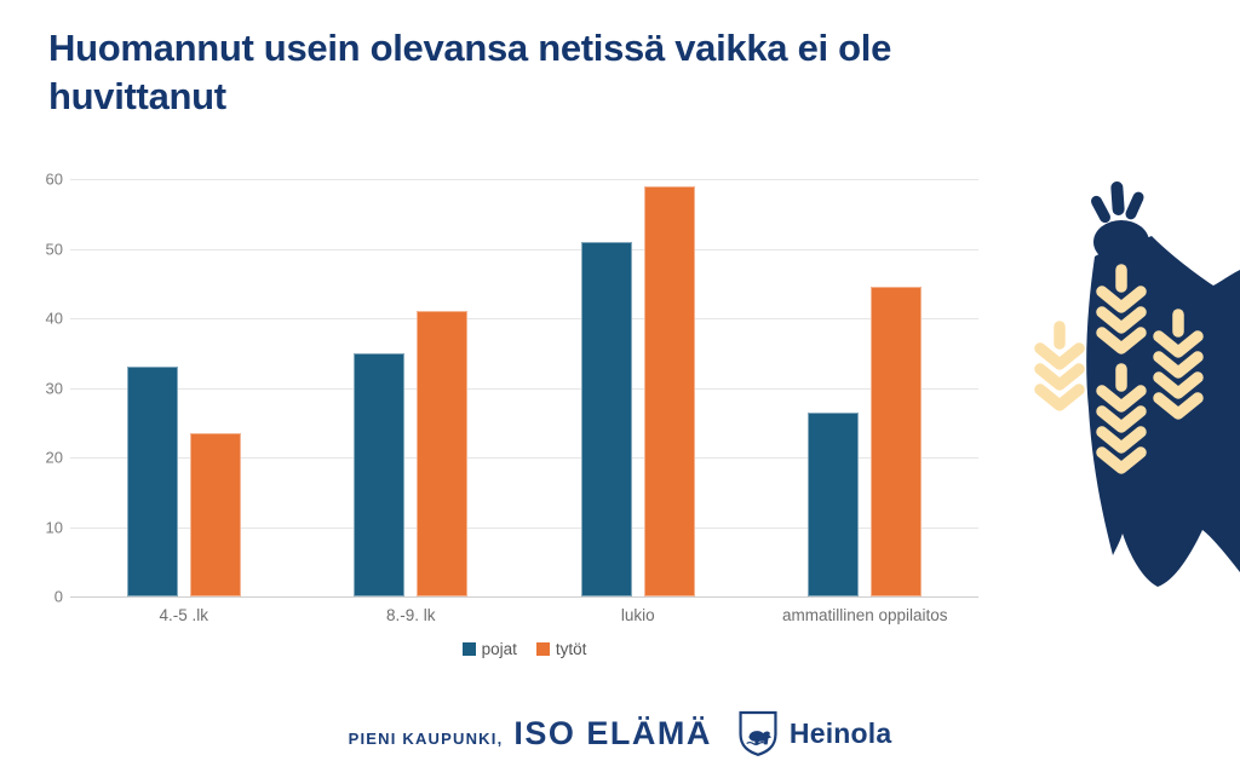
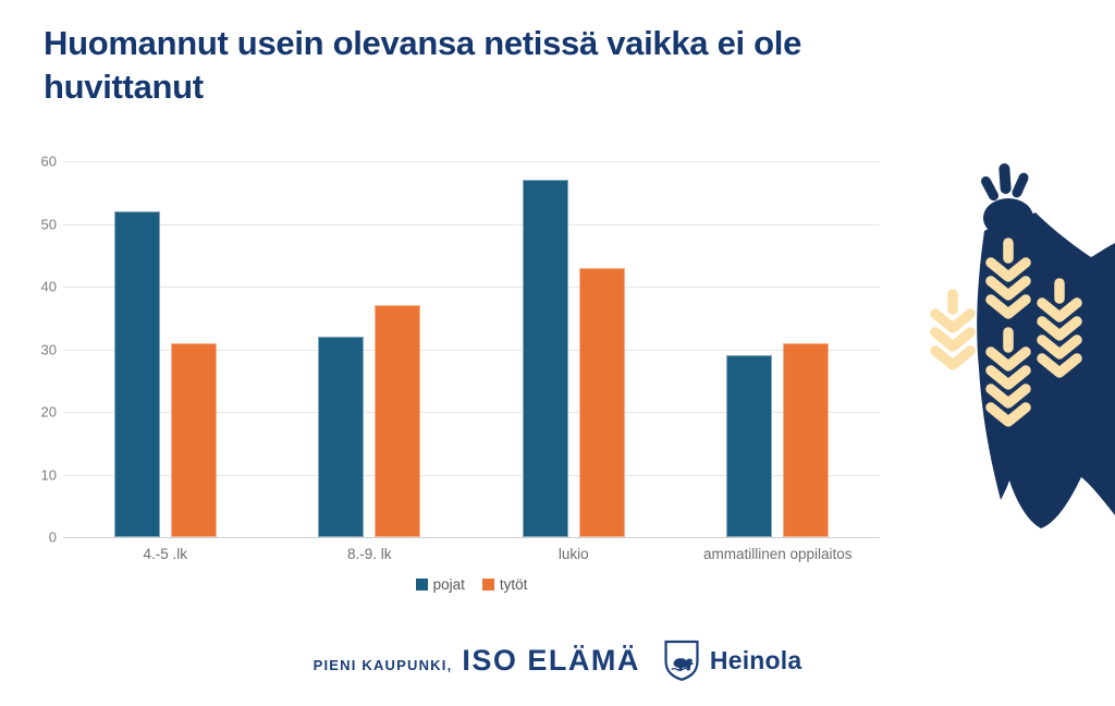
pojat/4.-5 .lk: 33 -> 52
tytöt/4.-5 .lk: 24 -> 31
pojat/8.-9. lk: 35 -> 32
tytöt/8.-9. lk: 41 -> 37
pojat/lukio: 51 -> 57
tytöt/lukio: 59 -> 43
pojat/ammatillinen oppilaitos: 26 -> 29
tytöt/ammatillinen oppilaitos: 44 -> 31
